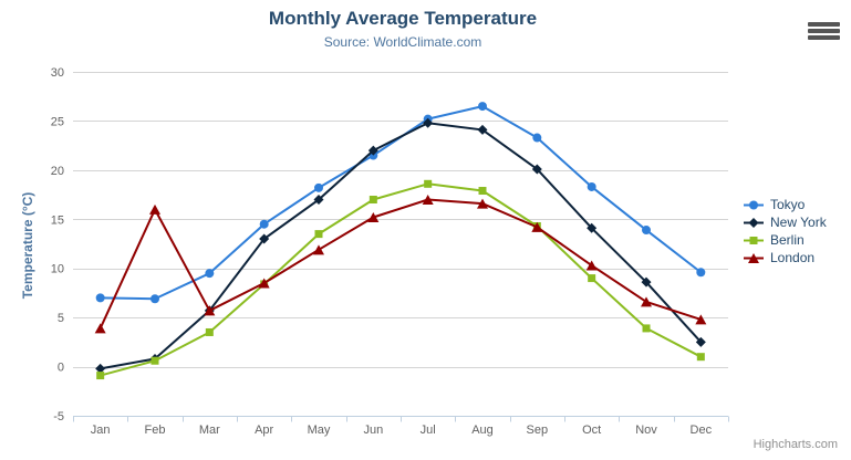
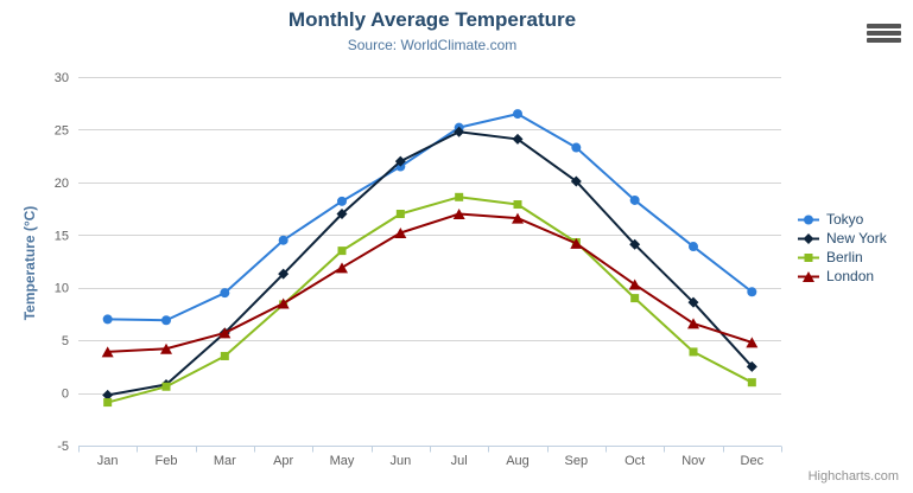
London/Feb: 16 -> 4
New York/Apr: 13 -> 11
